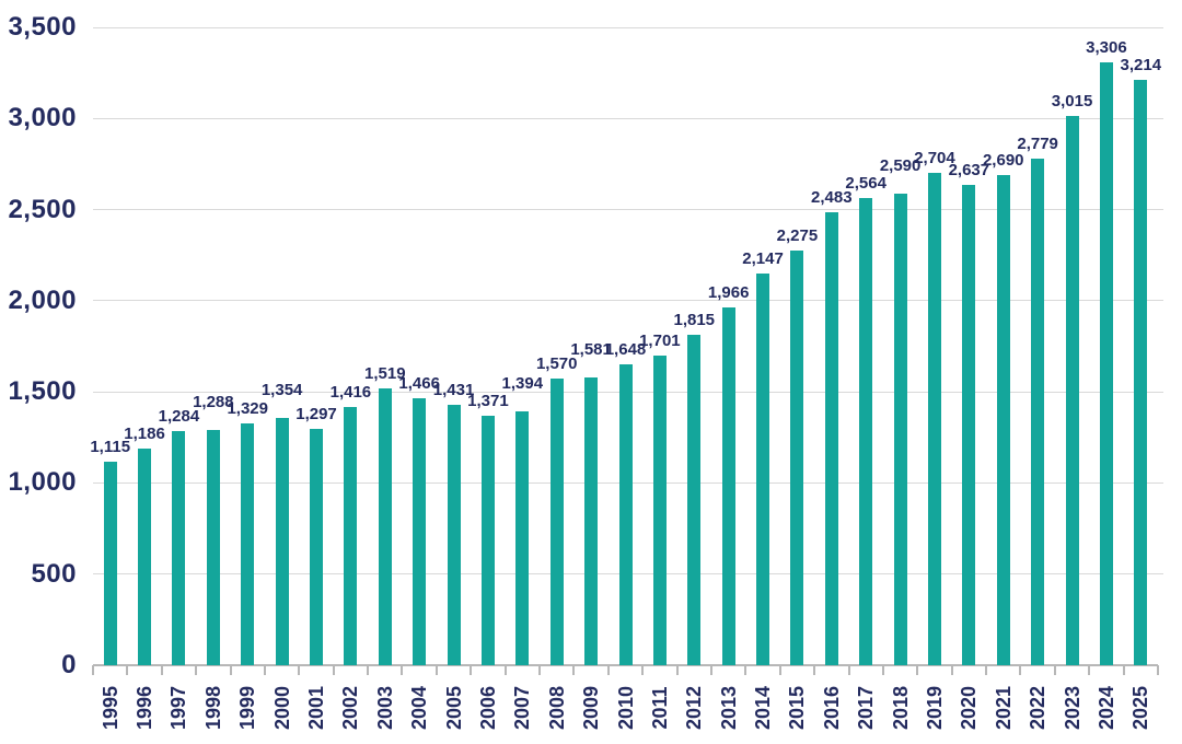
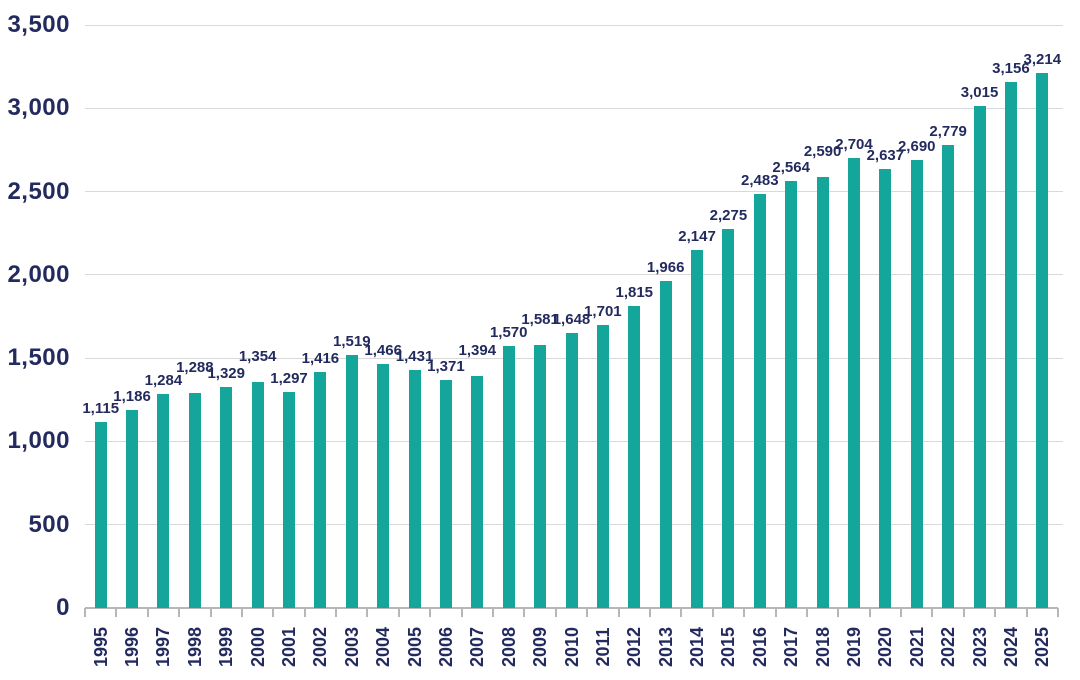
2024: 3,306 -> 3,156
